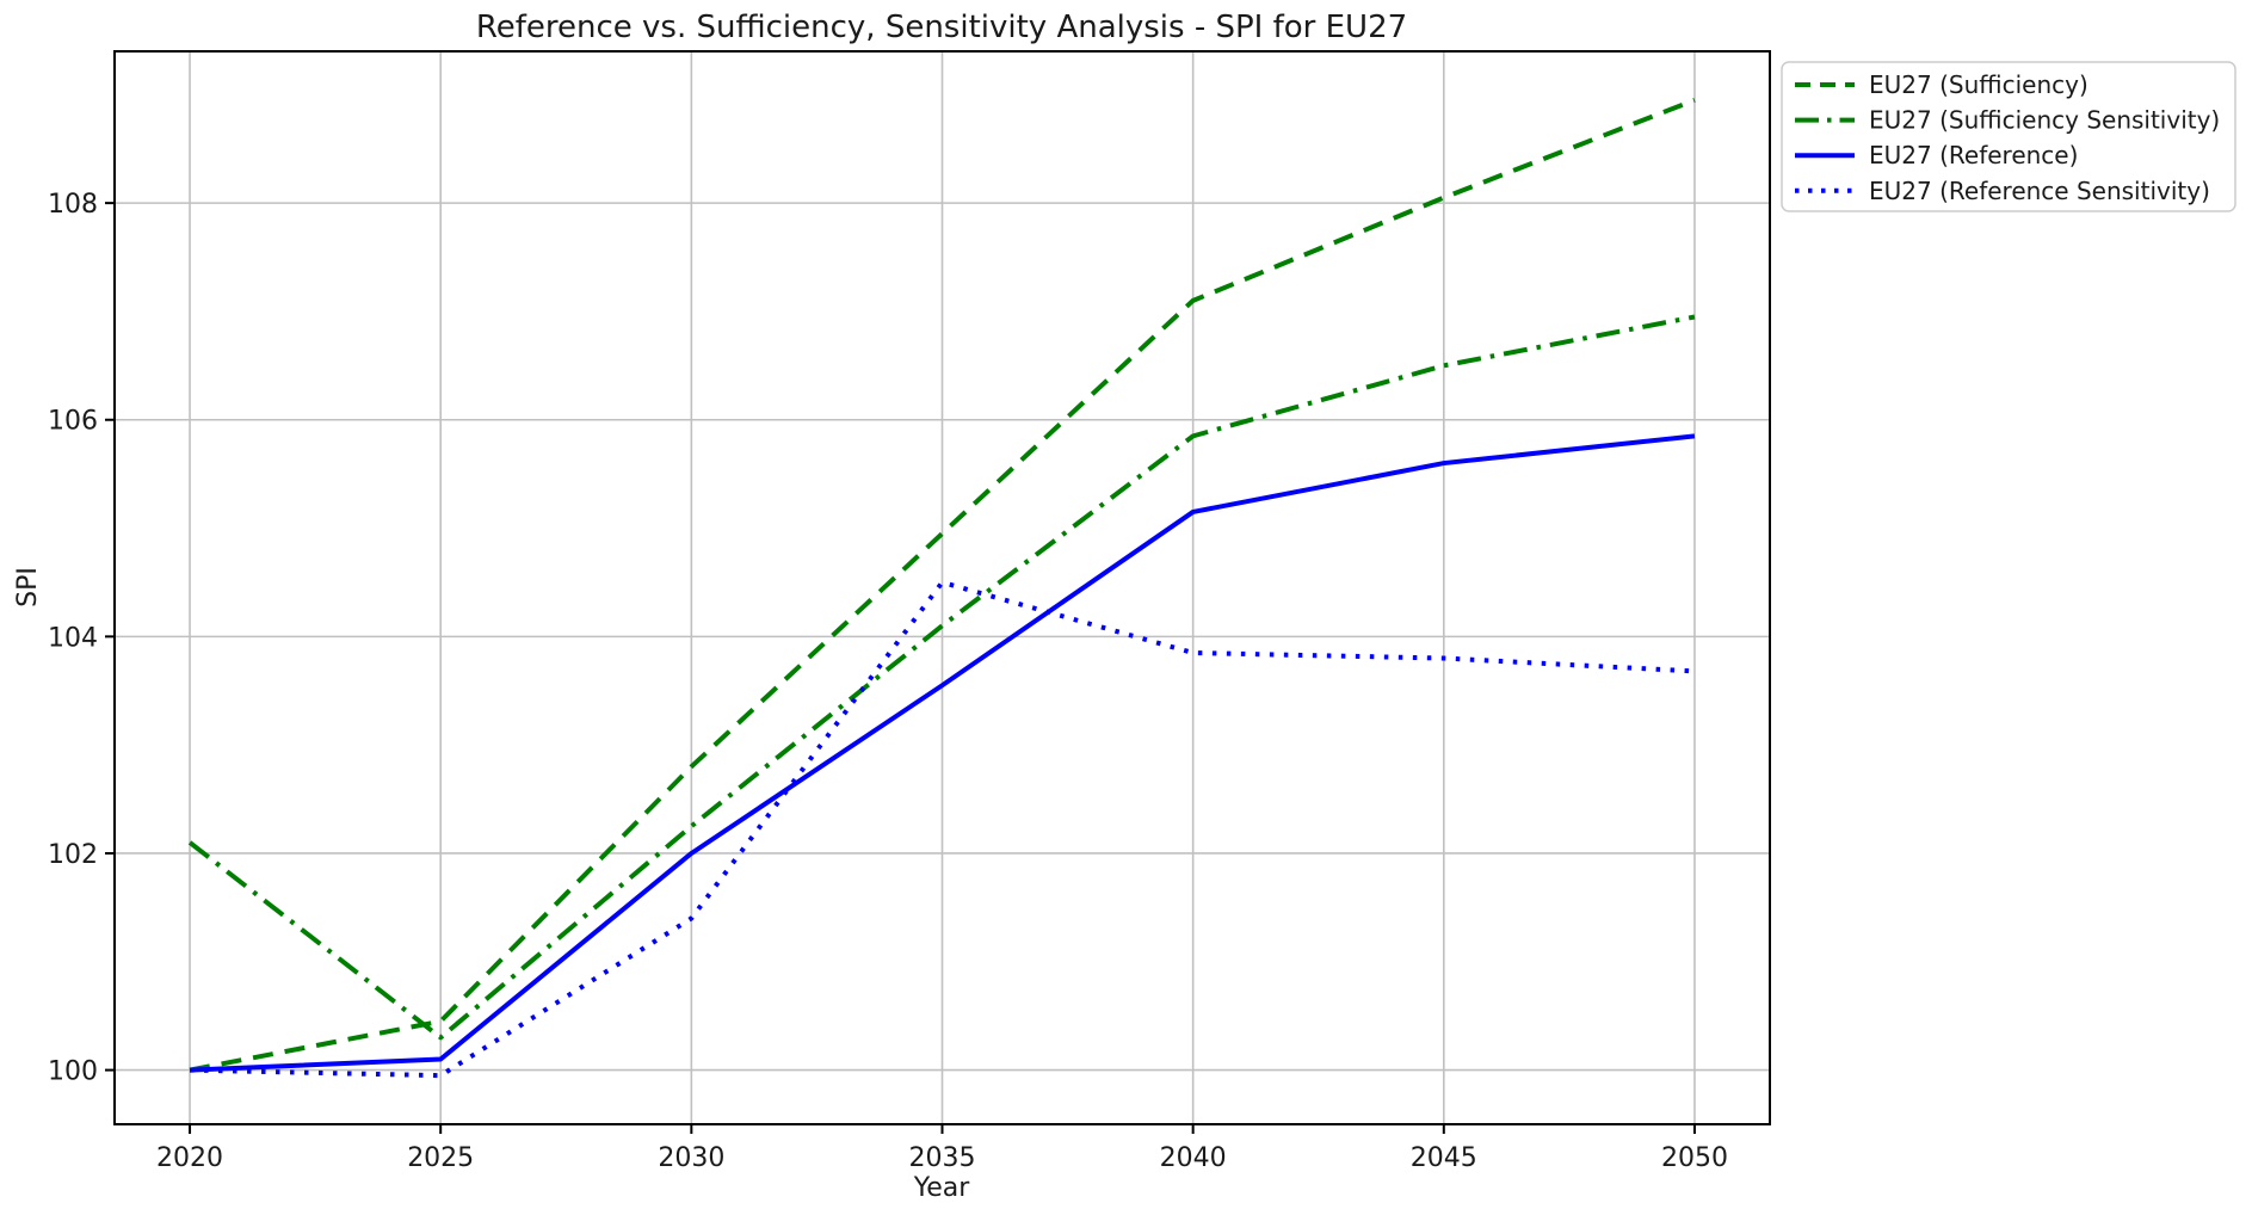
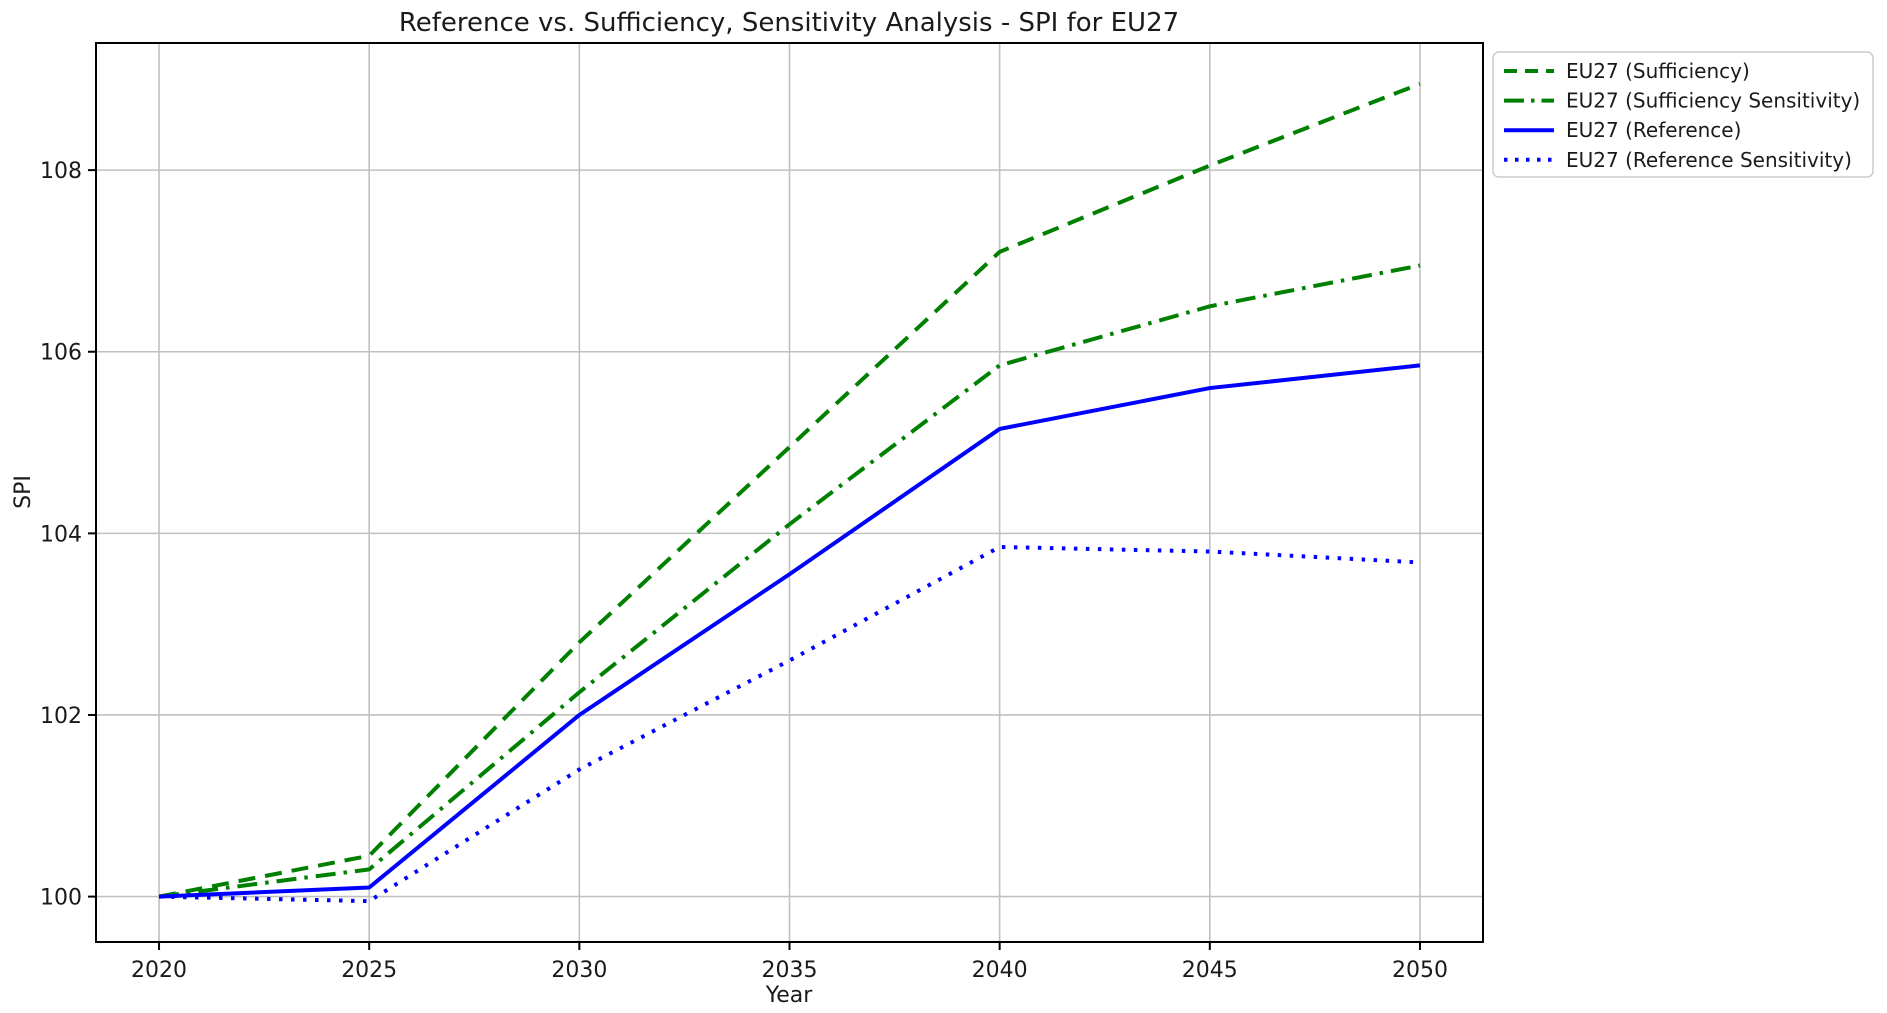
EU27 (Sufficiency Sensitivity)/2020: 102.1 -> 100.0
EU27 (Reference Sensitivity)/2035: 104.5 -> 102.6
